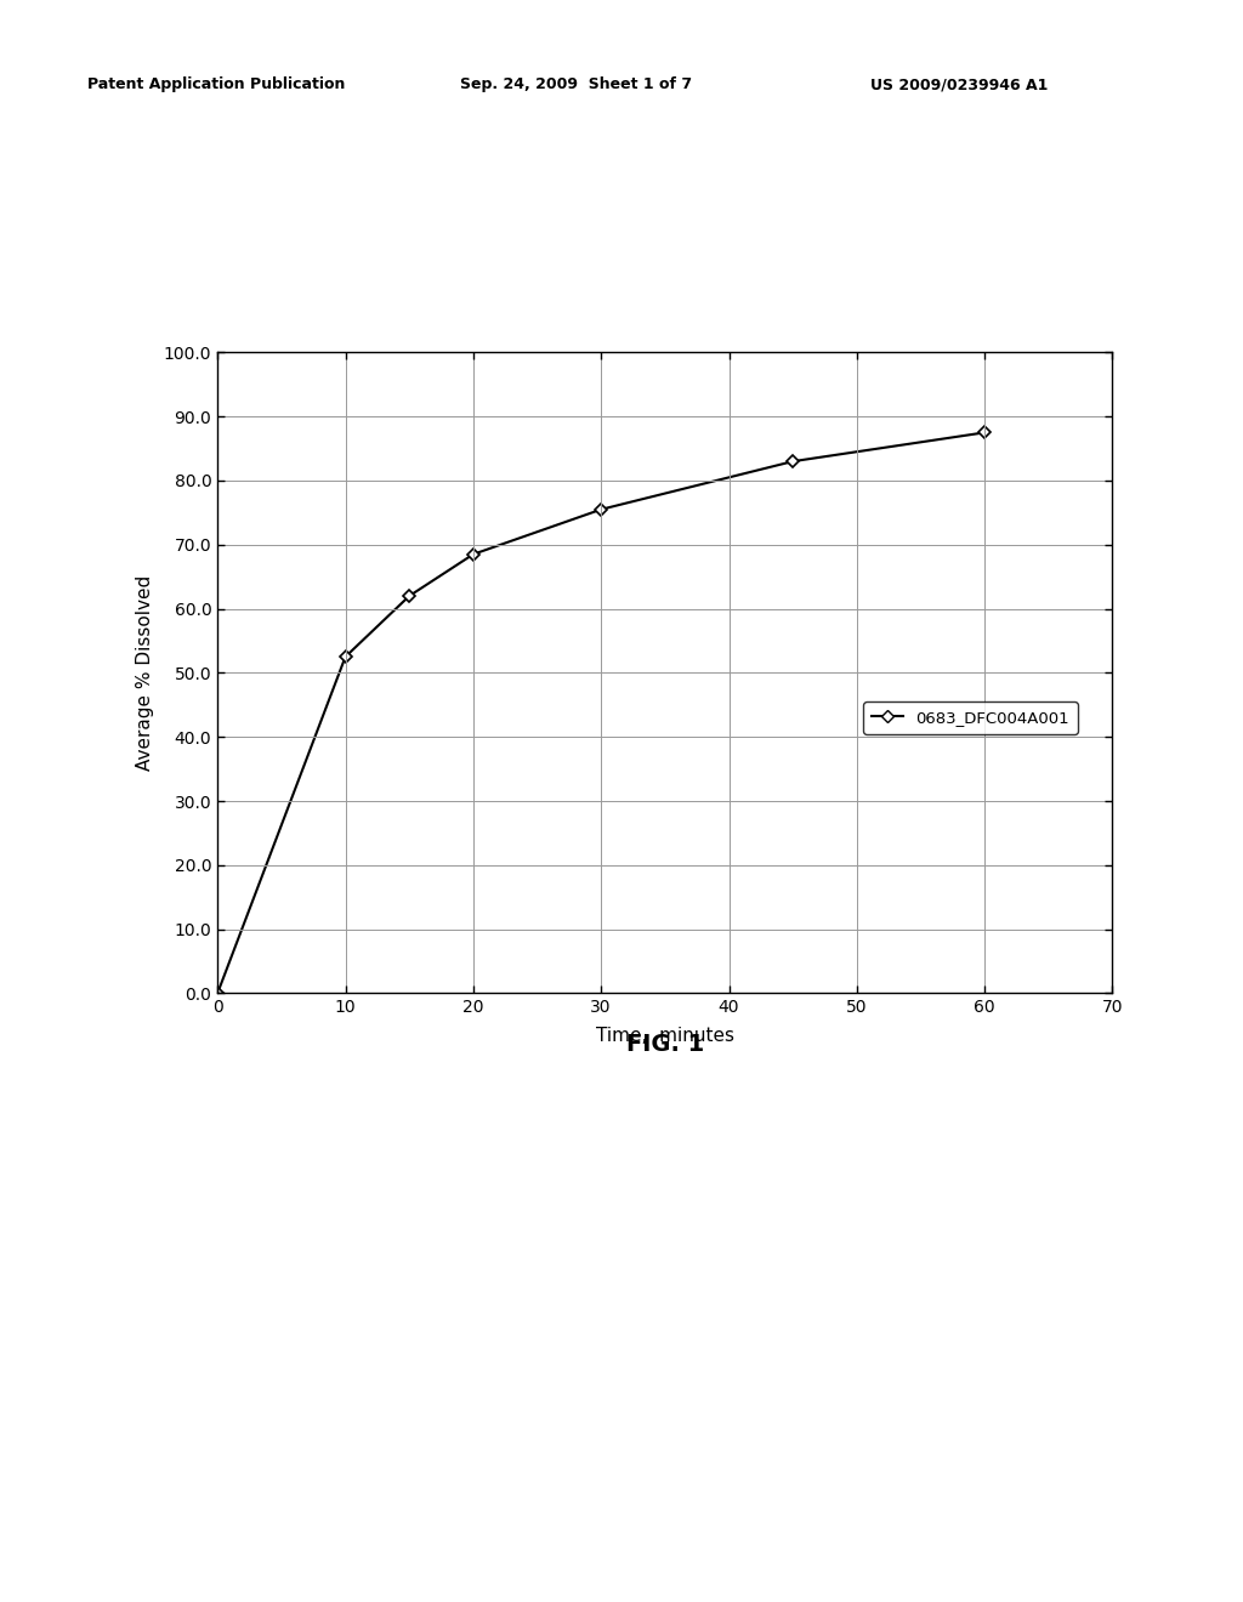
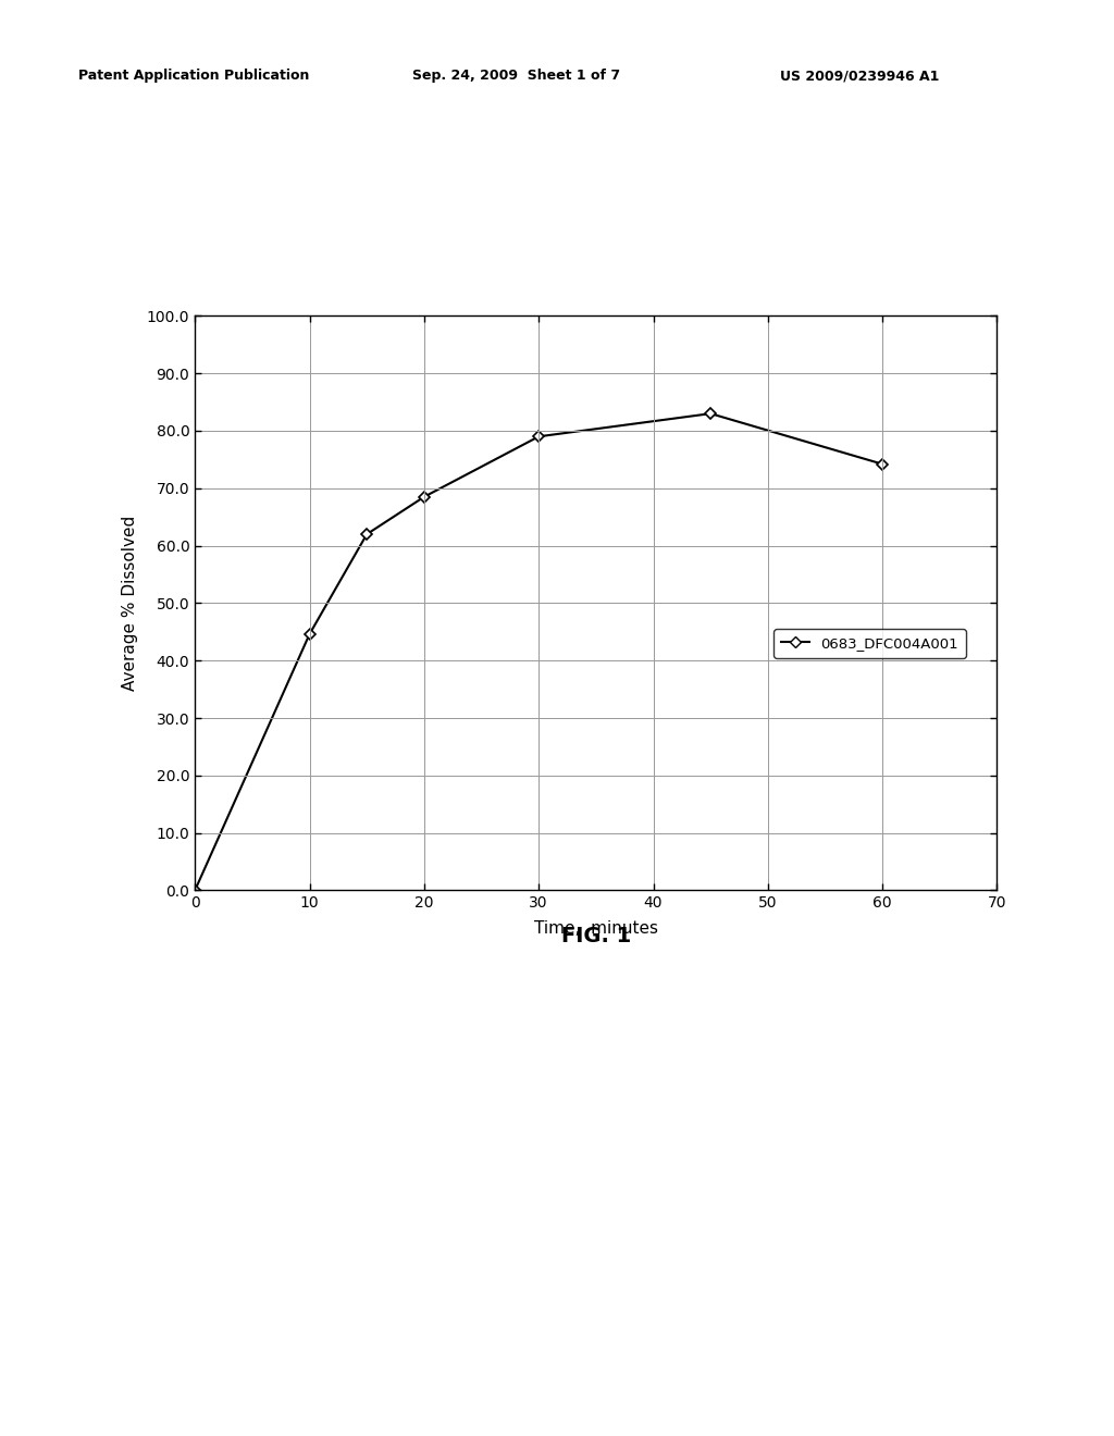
10: 52.5 -> 44.6
30: 75.5 -> 79.0
60: 87.5 -> 74.2
